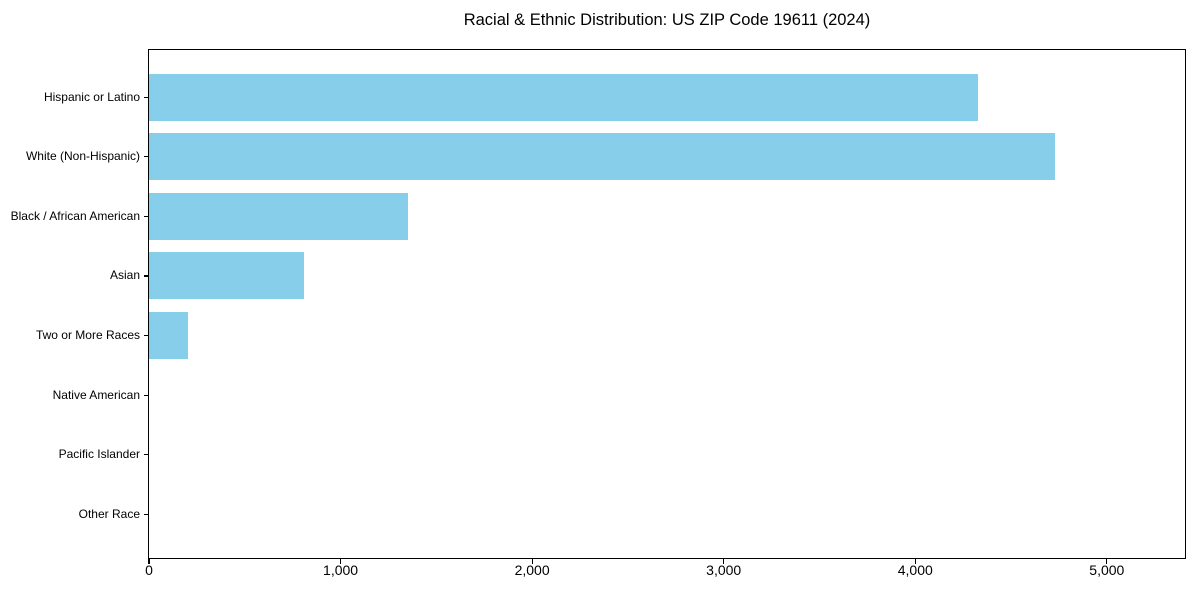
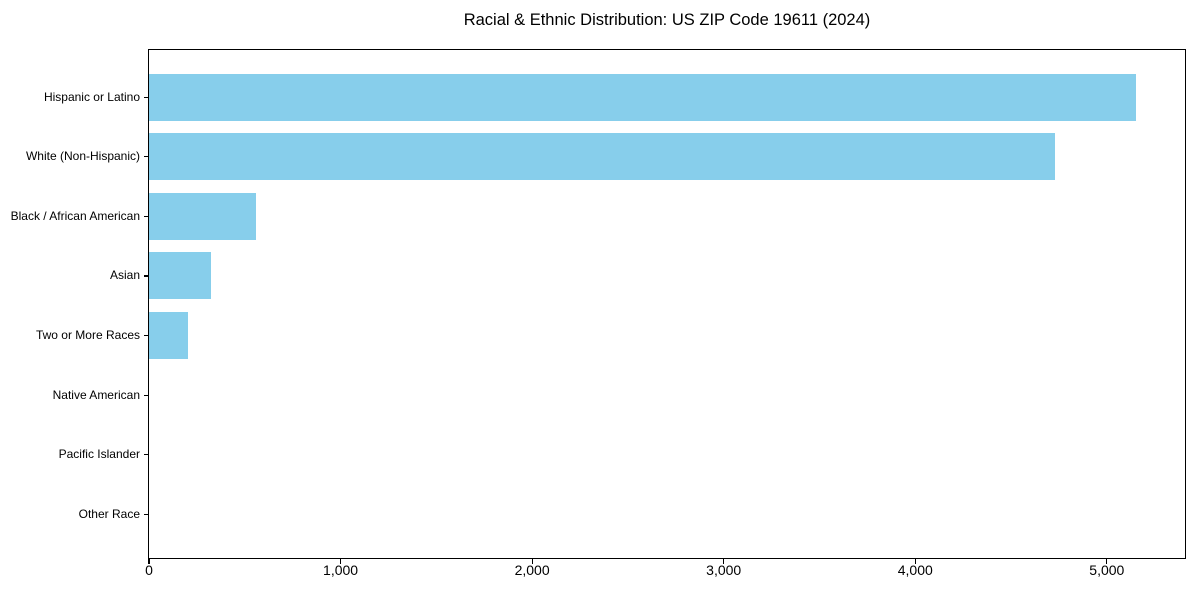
Hispanic or Latino: 4330 -> 5150
Black / African American: 1350 -> 560
Asian: 810 -> 320
